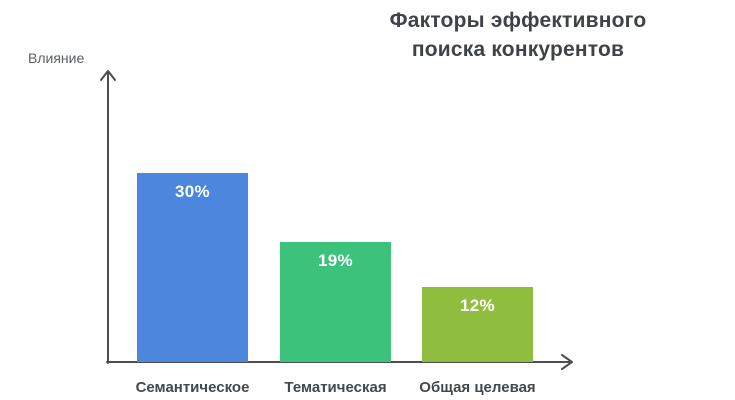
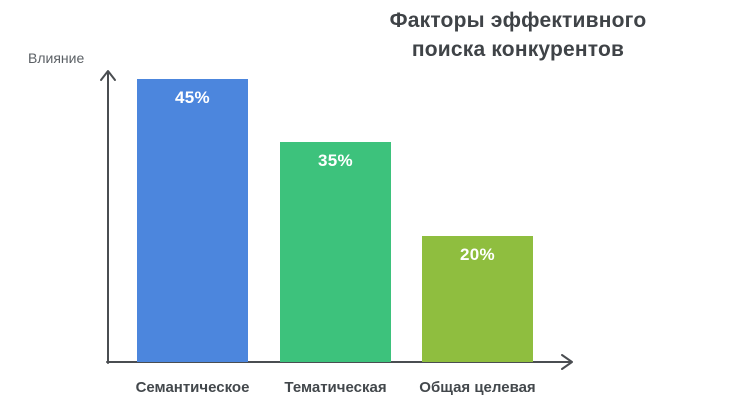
Семантическое: 30% -> 45%
Тематическая: 19% -> 35%
Общая целевая: 12% -> 20%
